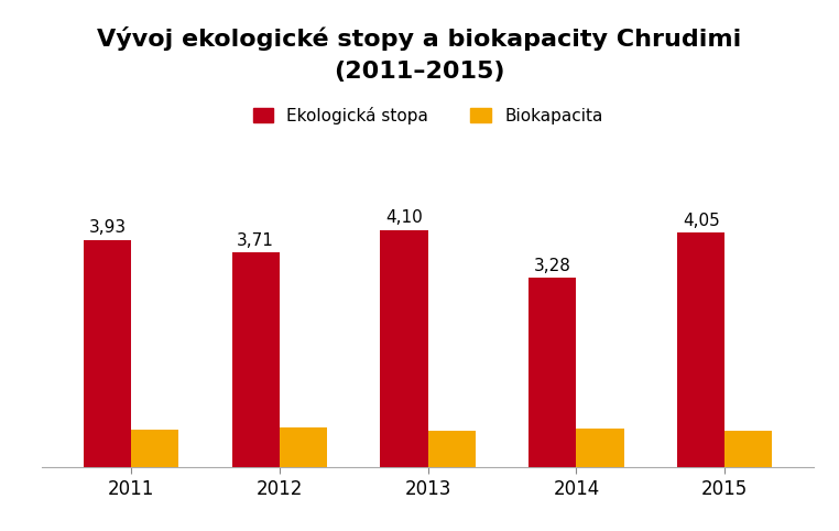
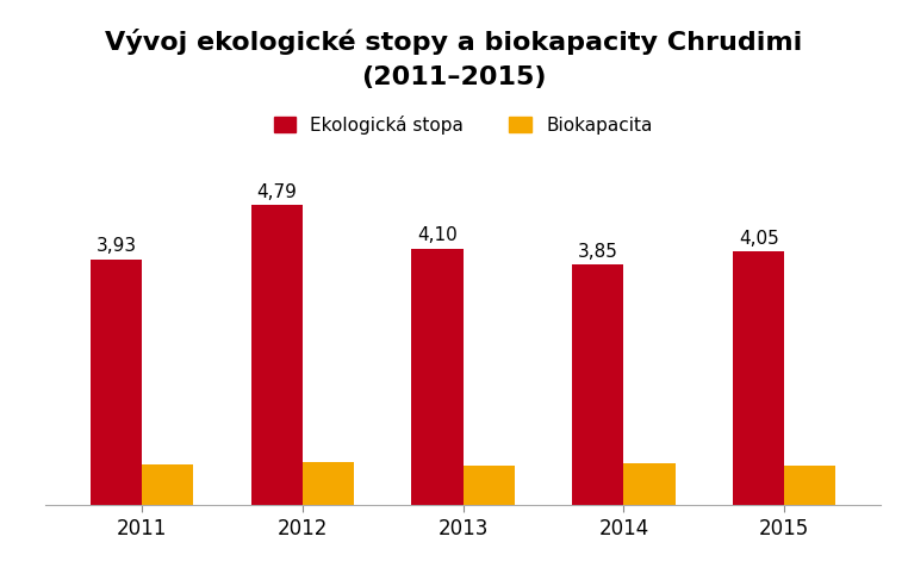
Ekologická stopa/2012: 3,71 -> 4,79
Ekologická stopa/2014: 3,28 -> 3,85
